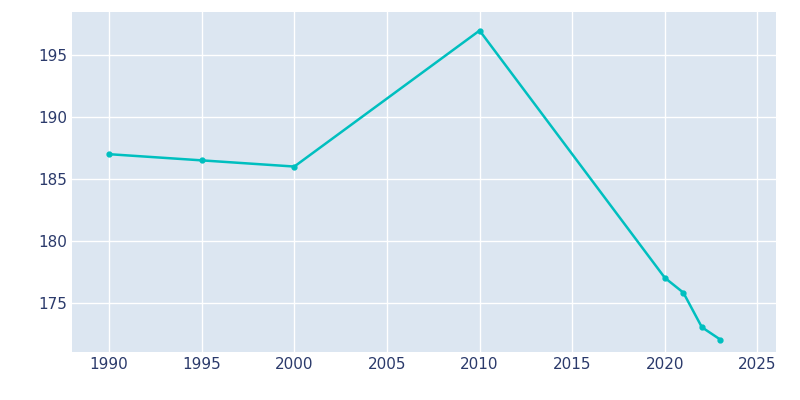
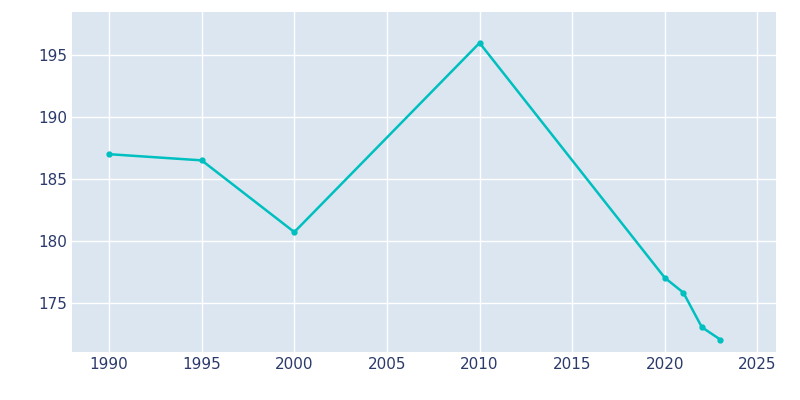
2000: 186.0 -> 180.7
2010: 197.0 -> 196.0
